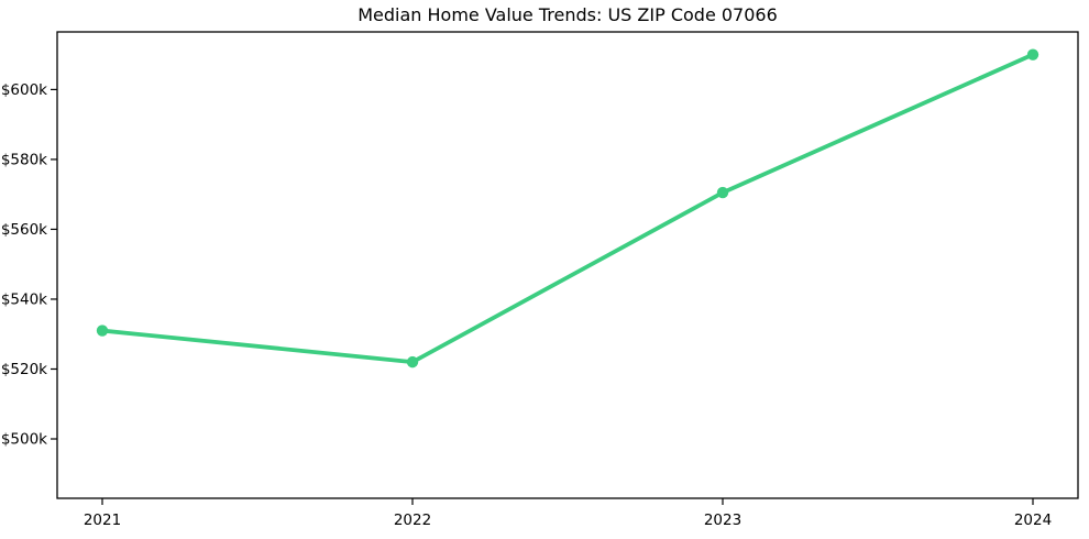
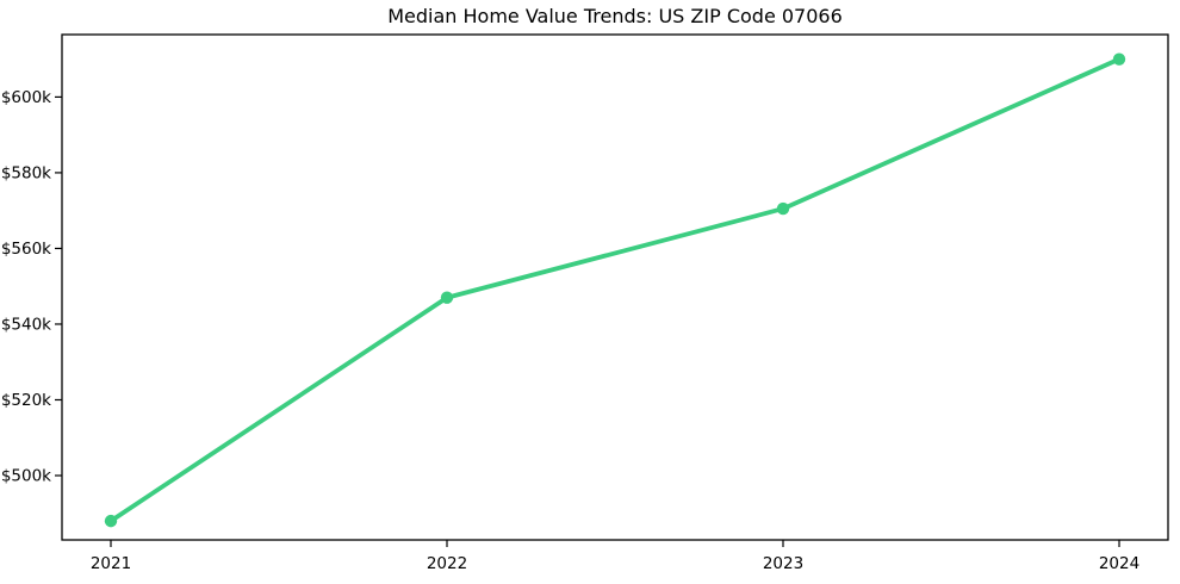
2021: $531k -> $488k
2022: $522k -> $547k
